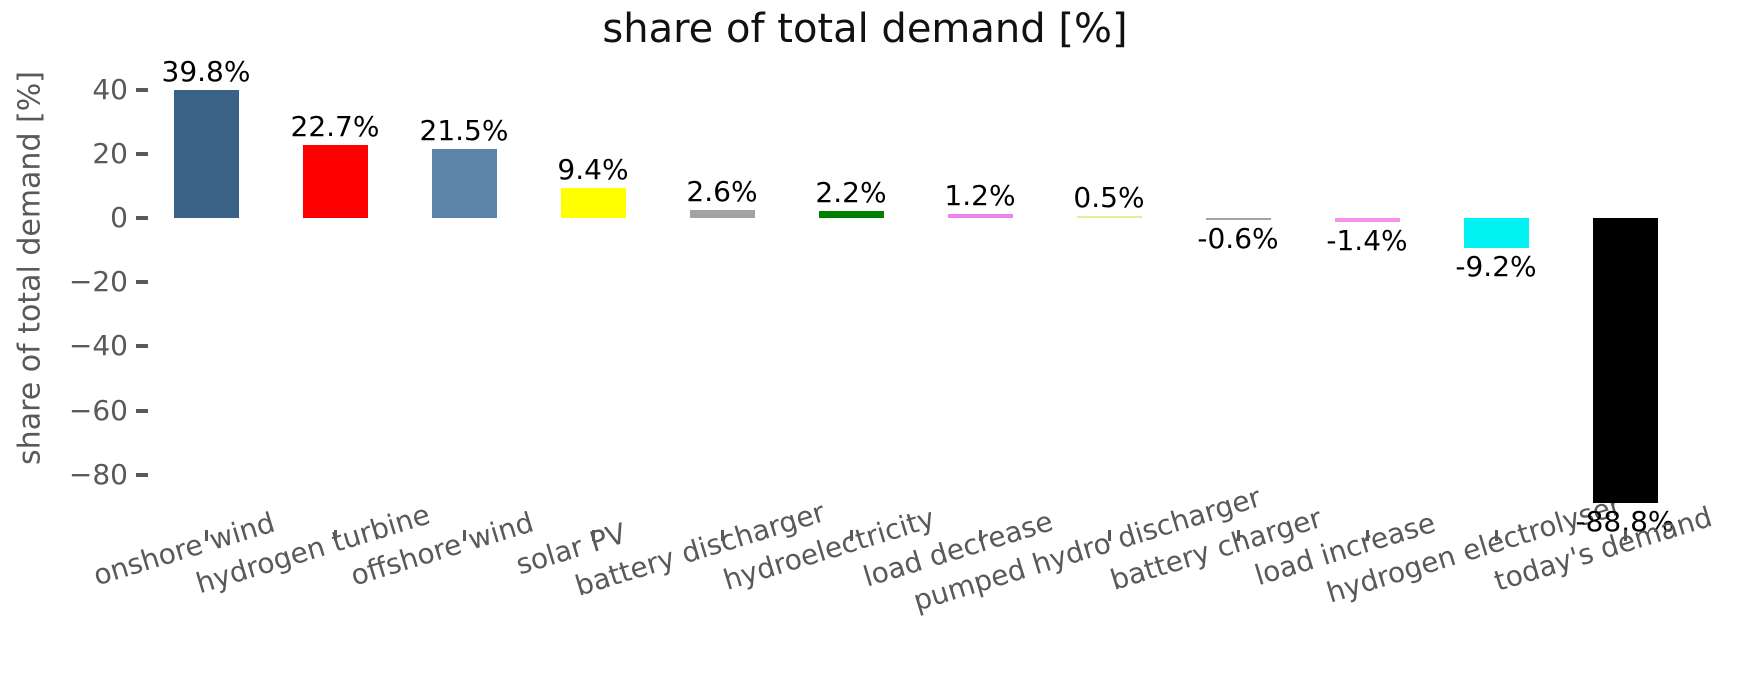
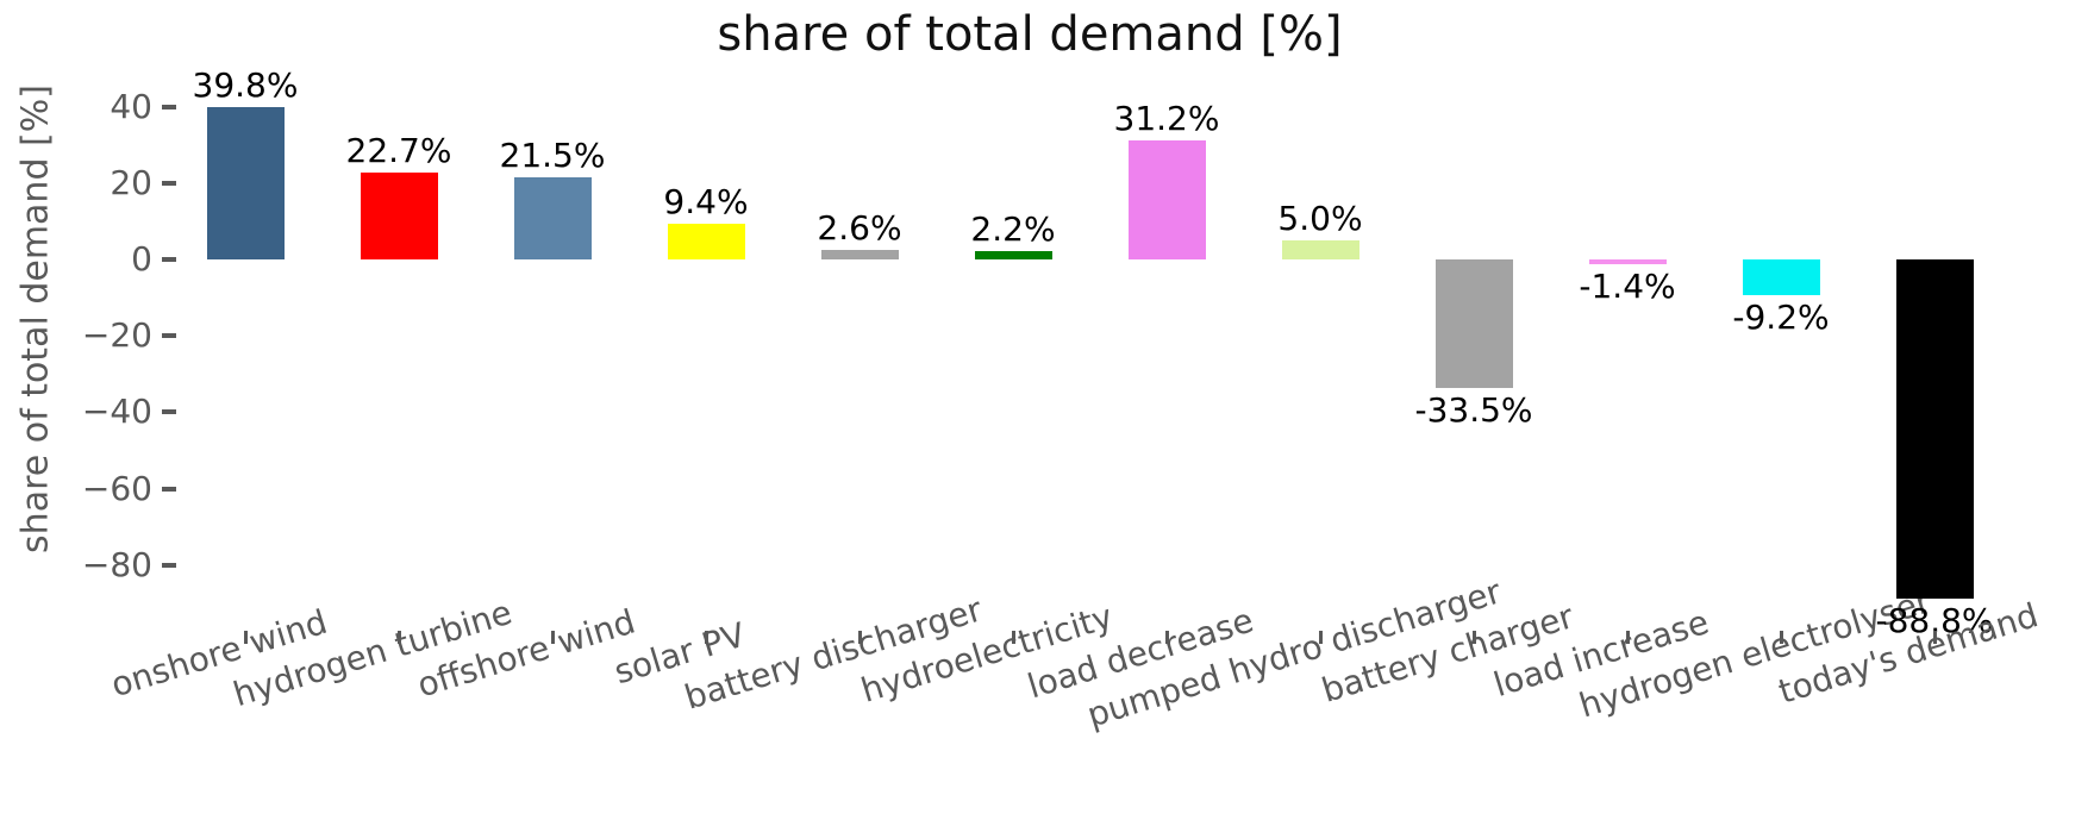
load decrease: 1.2% -> 31.2%
pumped hydro discharger: 0.5% -> 5.0%
battery charger: -0.6% -> -33.5%
